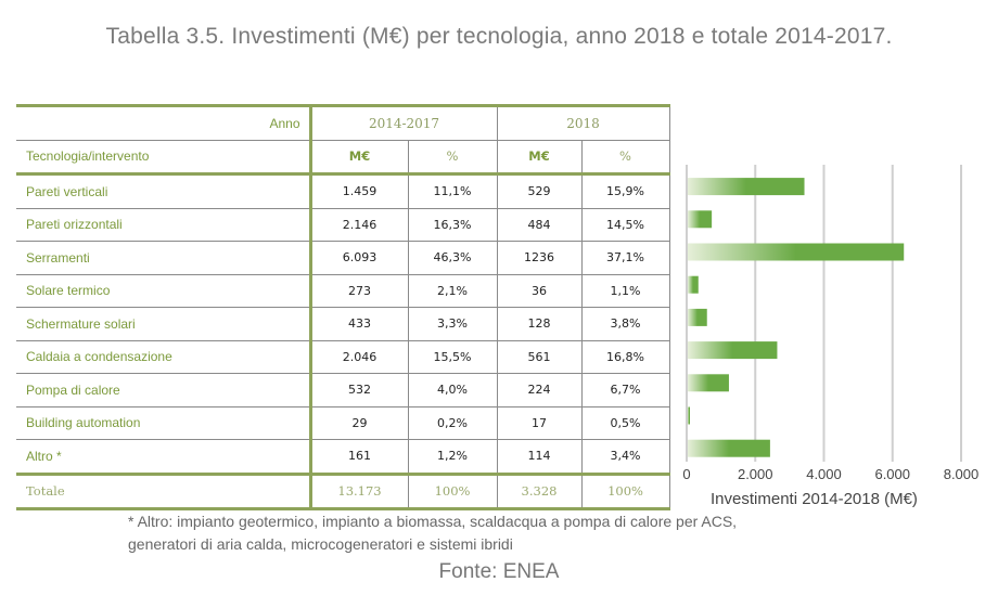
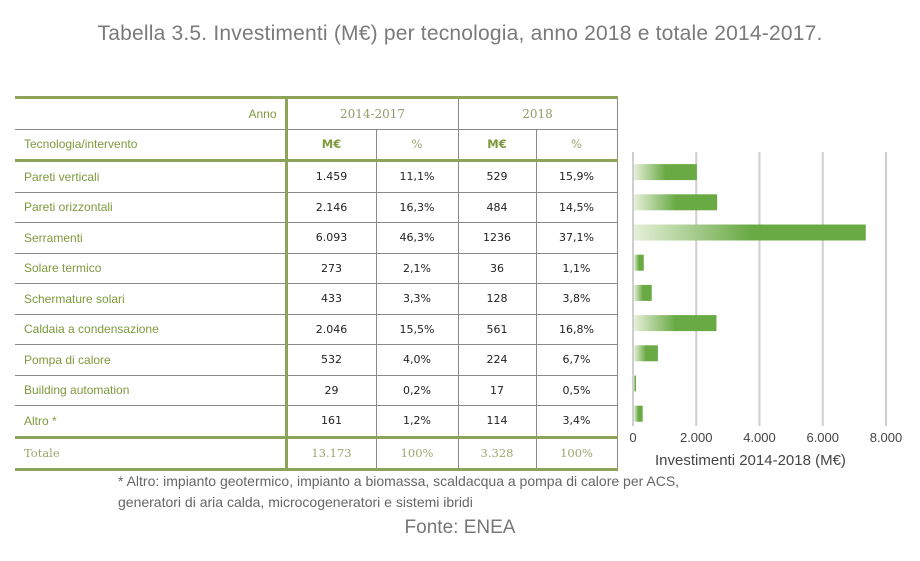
Pareti verticali: 3400 -> 2000
Pareti orizzontali: 700 -> 2600
Serramenti: 6300 -> 7300
Pompa di calore: 1200 -> 800
Altro *: 2400 -> 300
